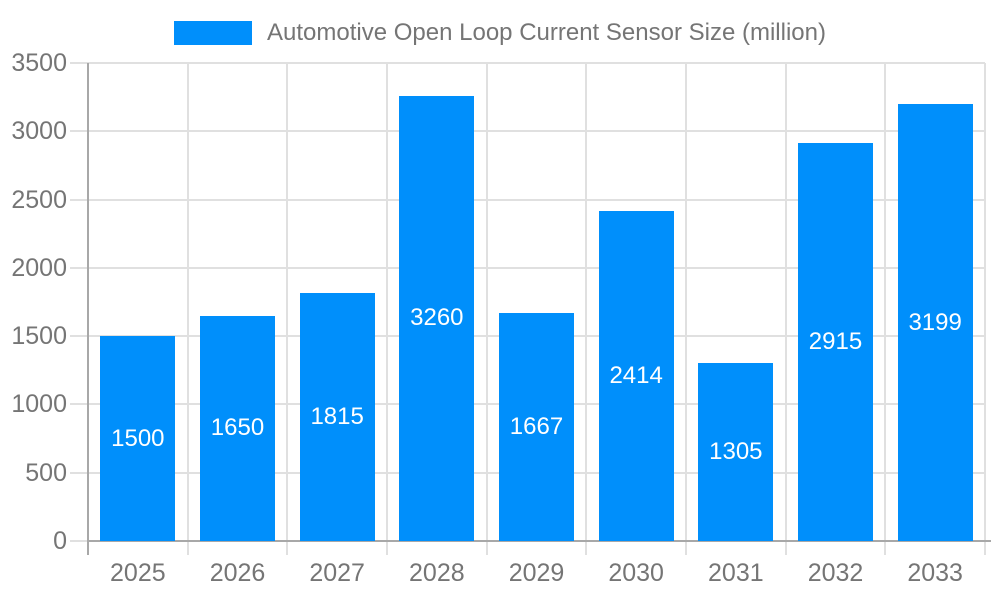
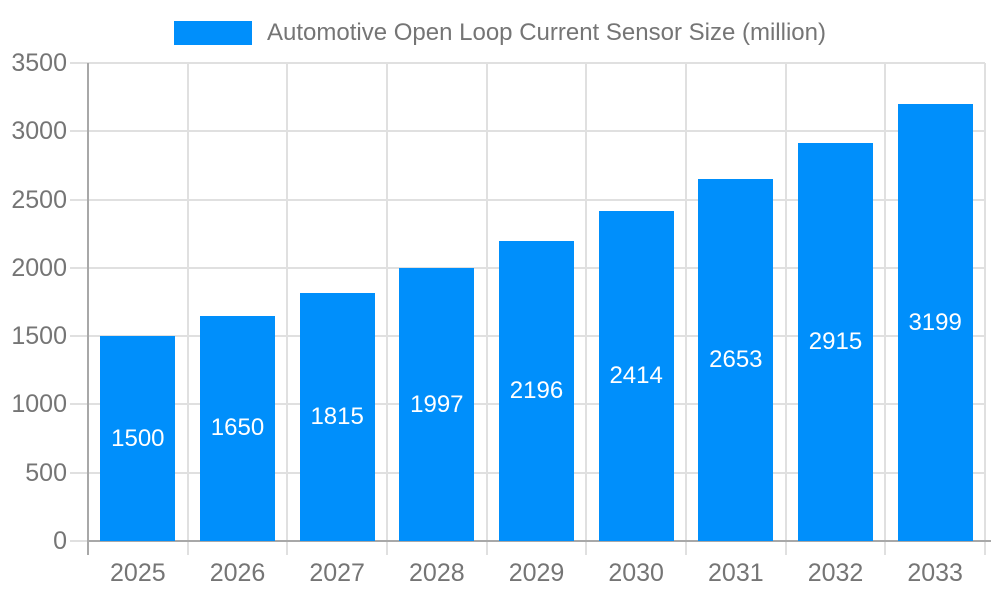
2028: 3260 -> 1997
2029: 1667 -> 2196
2031: 1305 -> 2653
